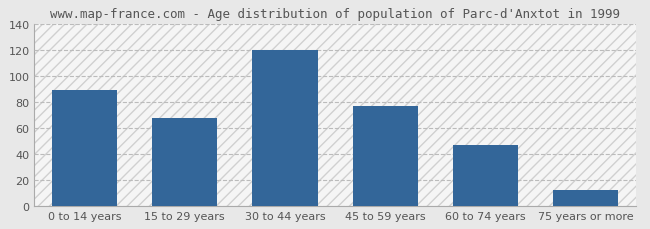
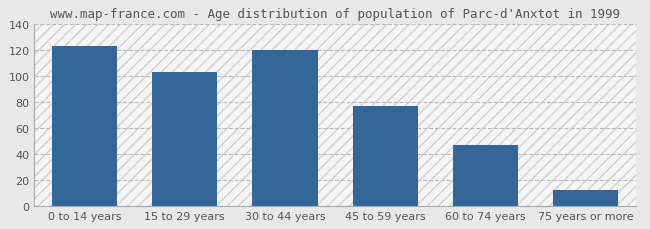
0 to 14 years: 89 -> 123
15 to 29 years: 68 -> 103
